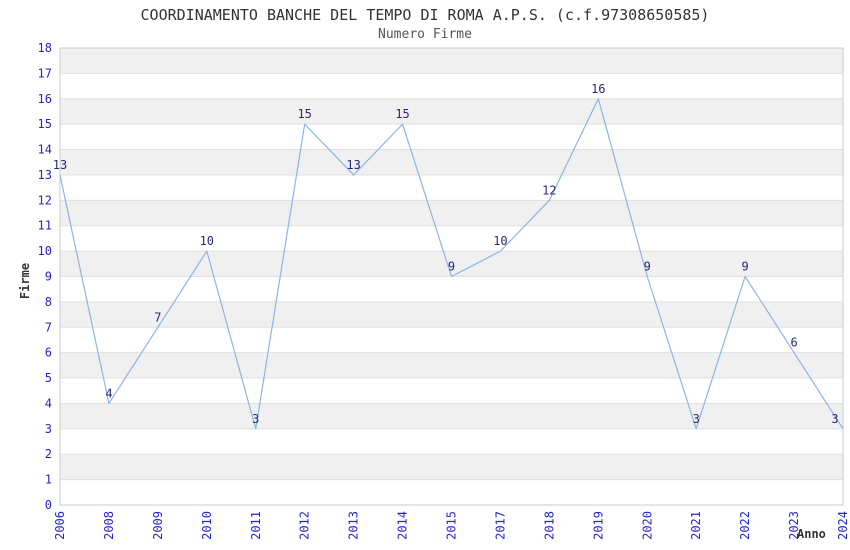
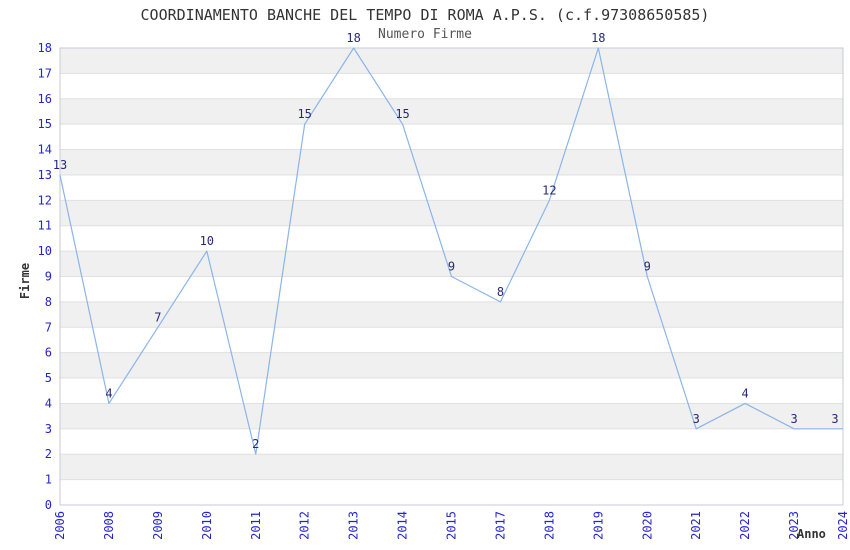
2011: 3 -> 2
2013: 13 -> 18
2017: 10 -> 8
2019: 16 -> 18
2022: 9 -> 4
2023: 6 -> 3
